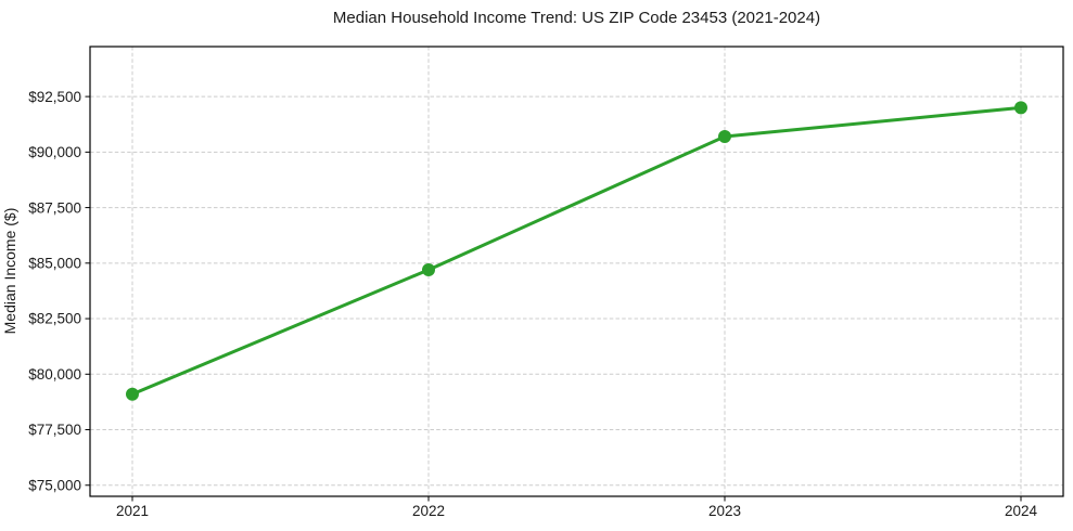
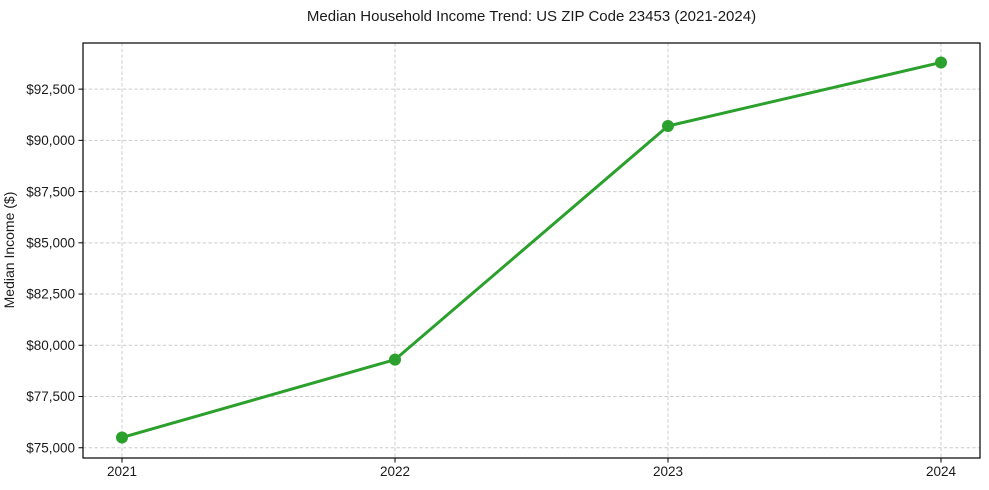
2021: $79100 -> $75500
2022: $84700 -> $79300
2024: $92000 -> $93800
